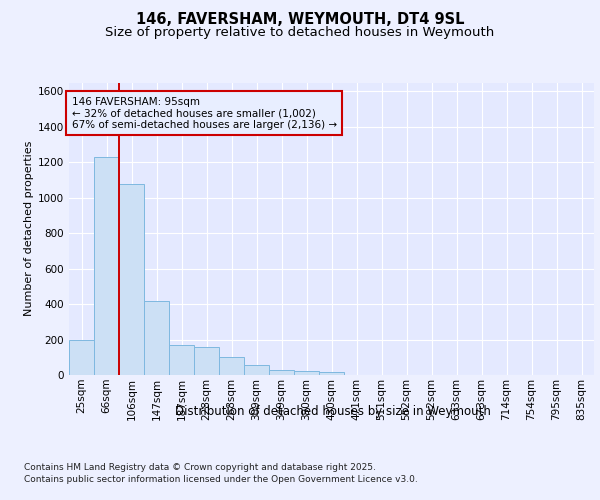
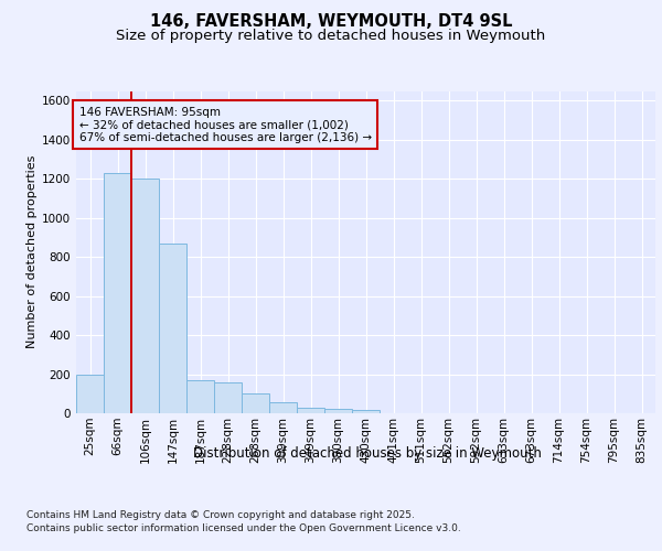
106sqm: 1080 -> 1200
147sqm: 420 -> 870
